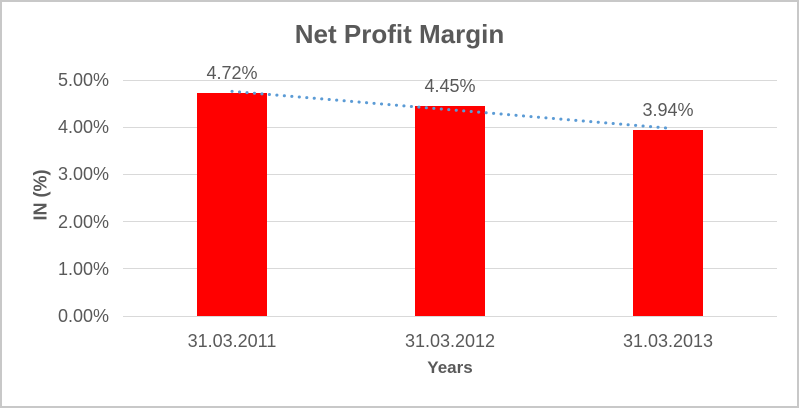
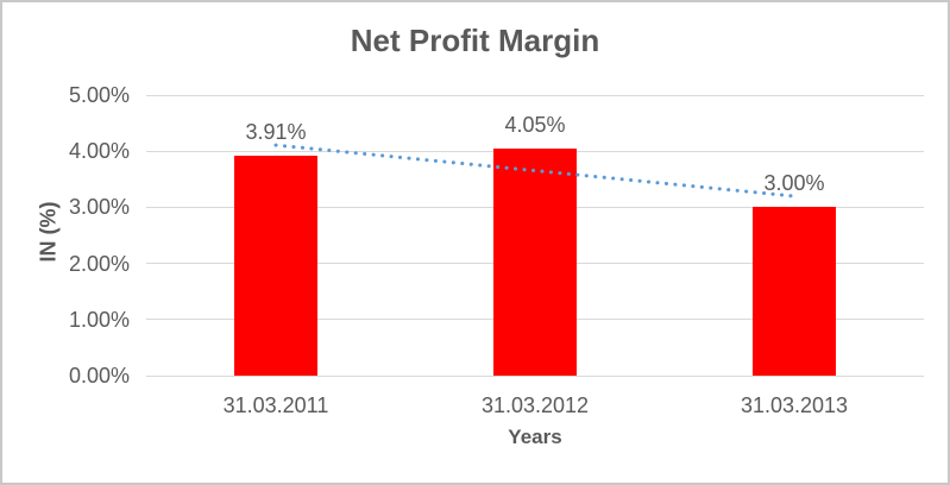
31.03.2011: 4.72% -> 3.91%
31.03.2012: 4.45% -> 4.05%
31.03.2013: 3.94% -> 3.00%
